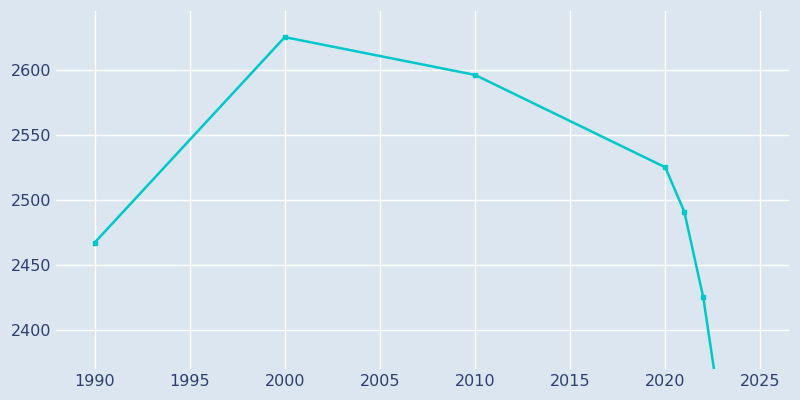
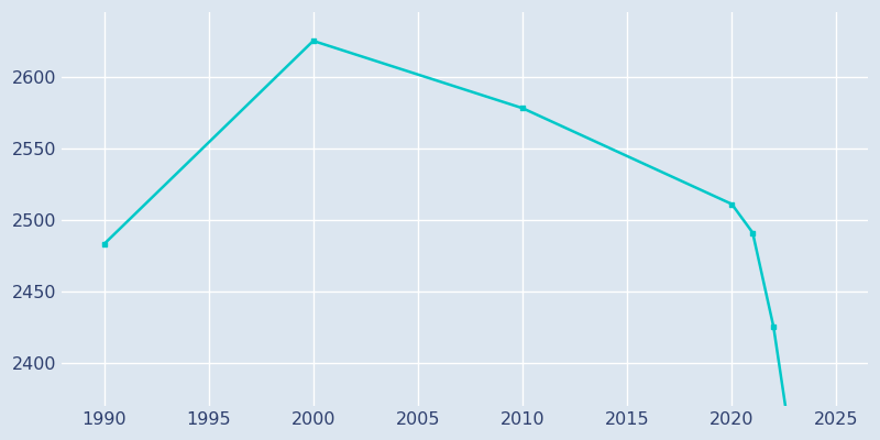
1990: 2467 -> 2483
2010: 2596 -> 2578
2020: 2525 -> 2511
